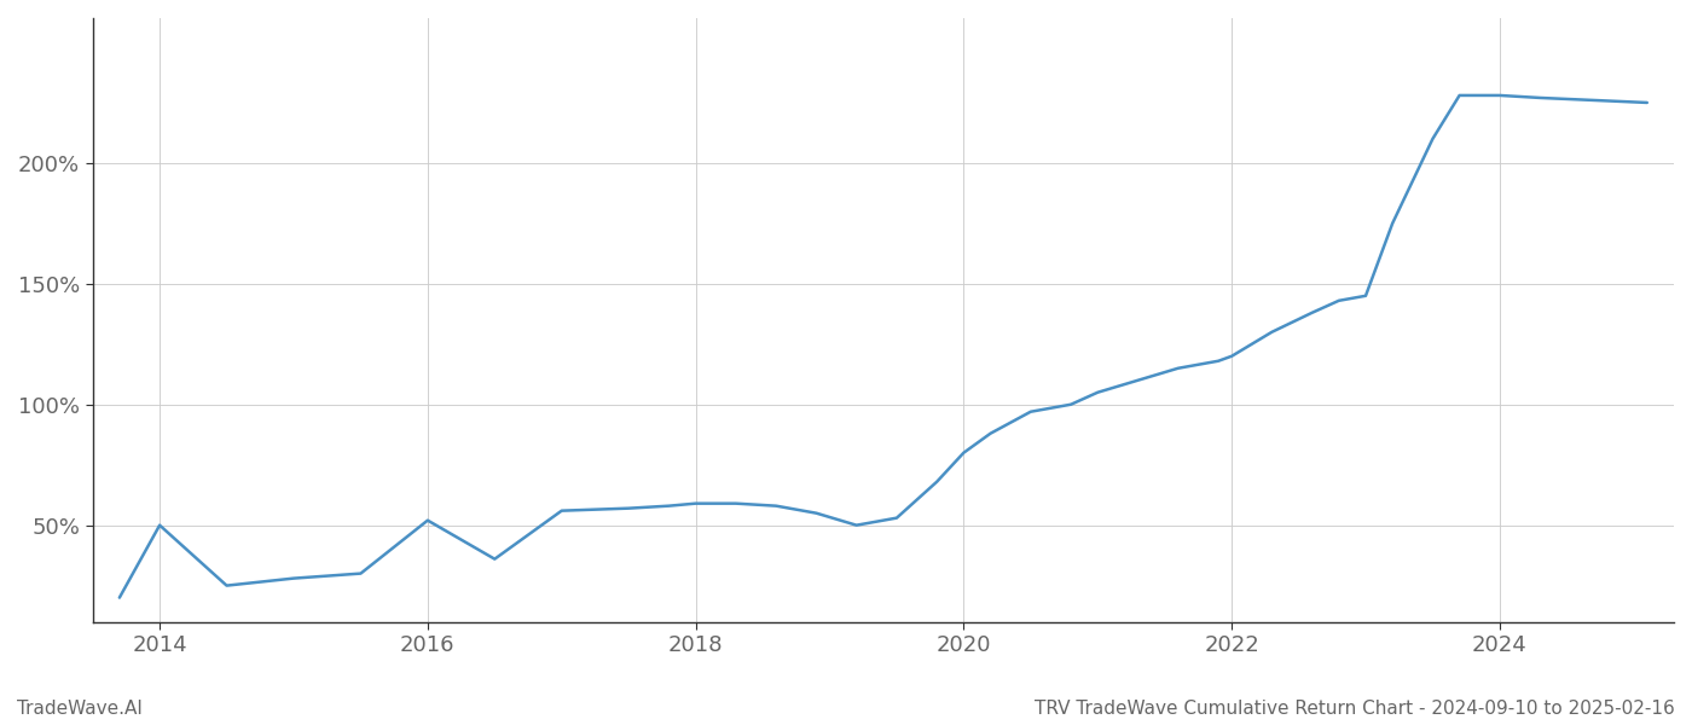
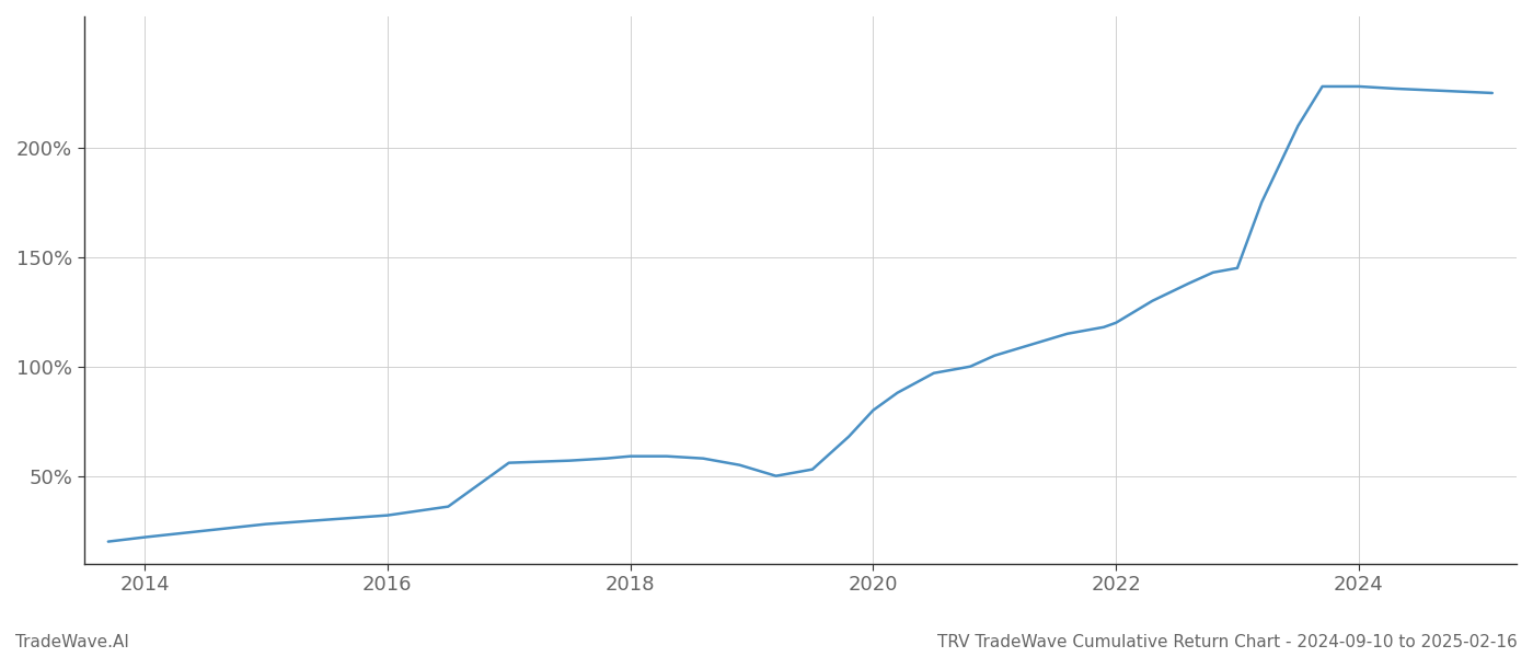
2014: 50% -> 22%
2016: 52% -> 32%
